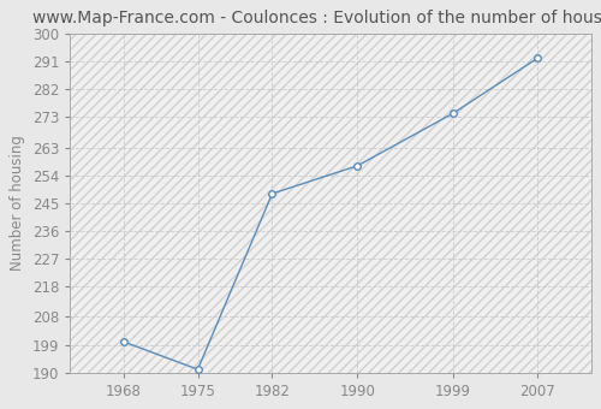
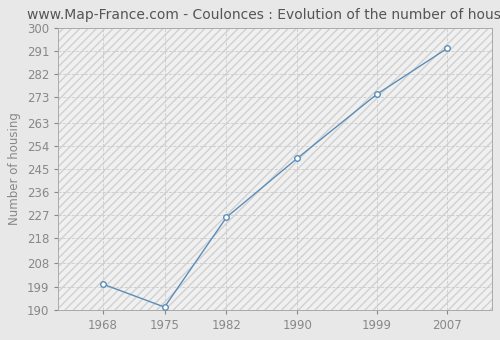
1982: 248 -> 226
1990: 257 -> 249
